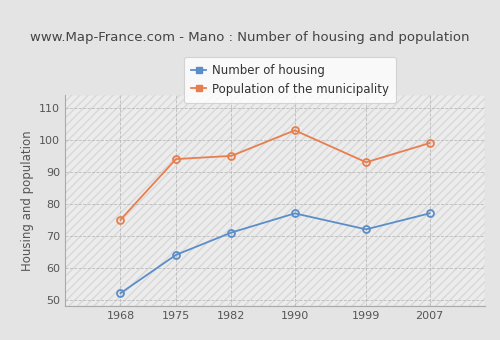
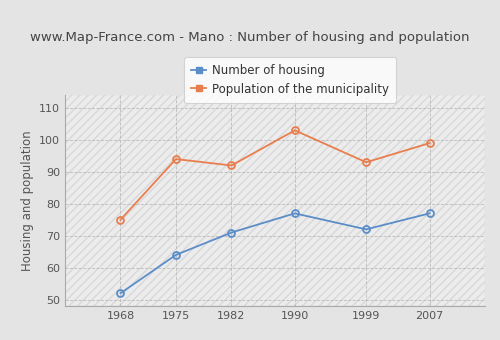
Population of the municipality/1982: 95 -> 92
